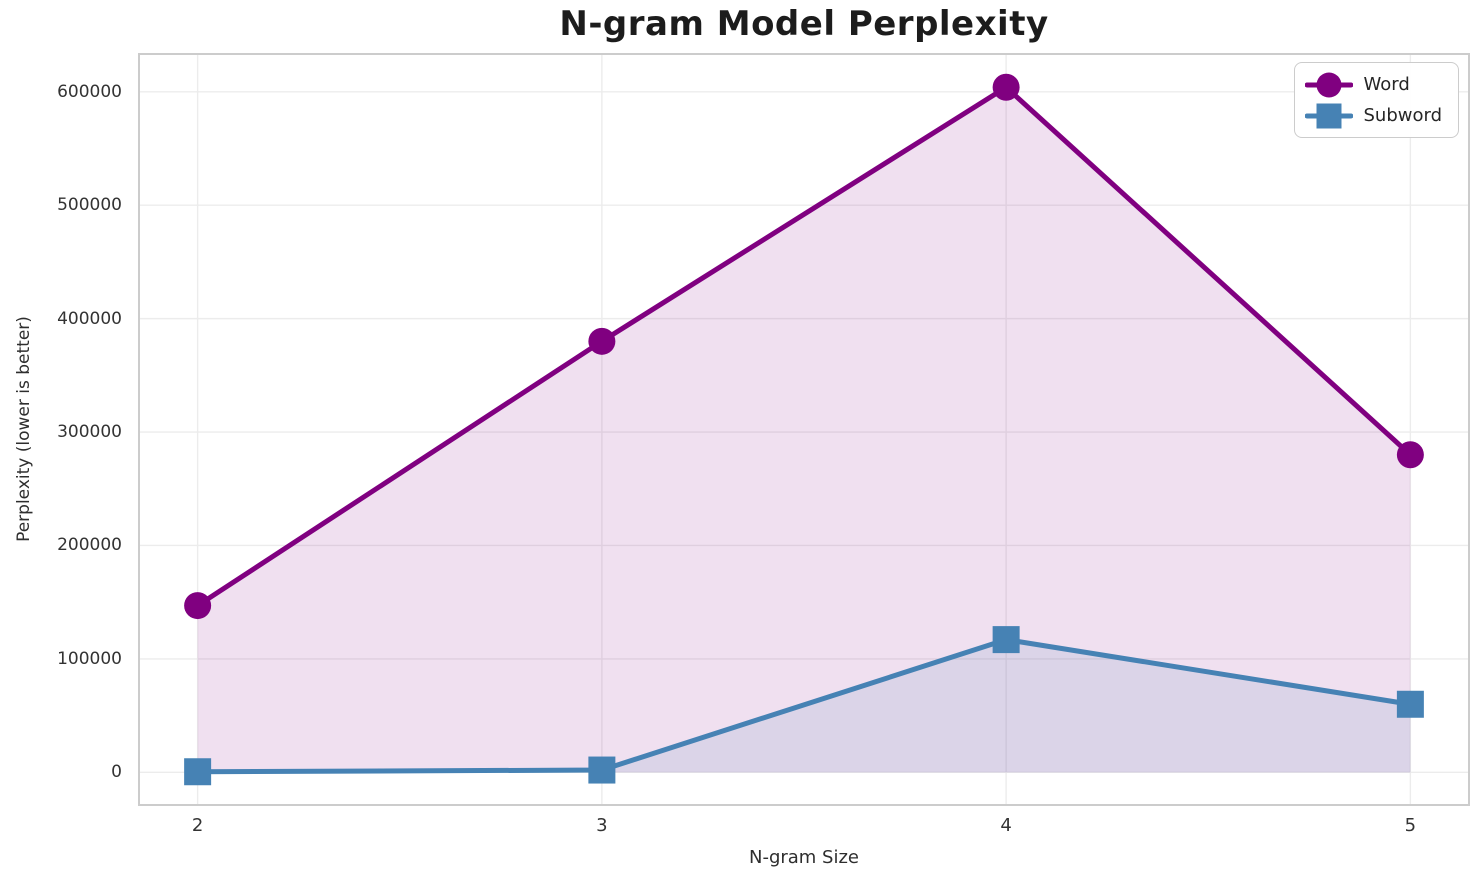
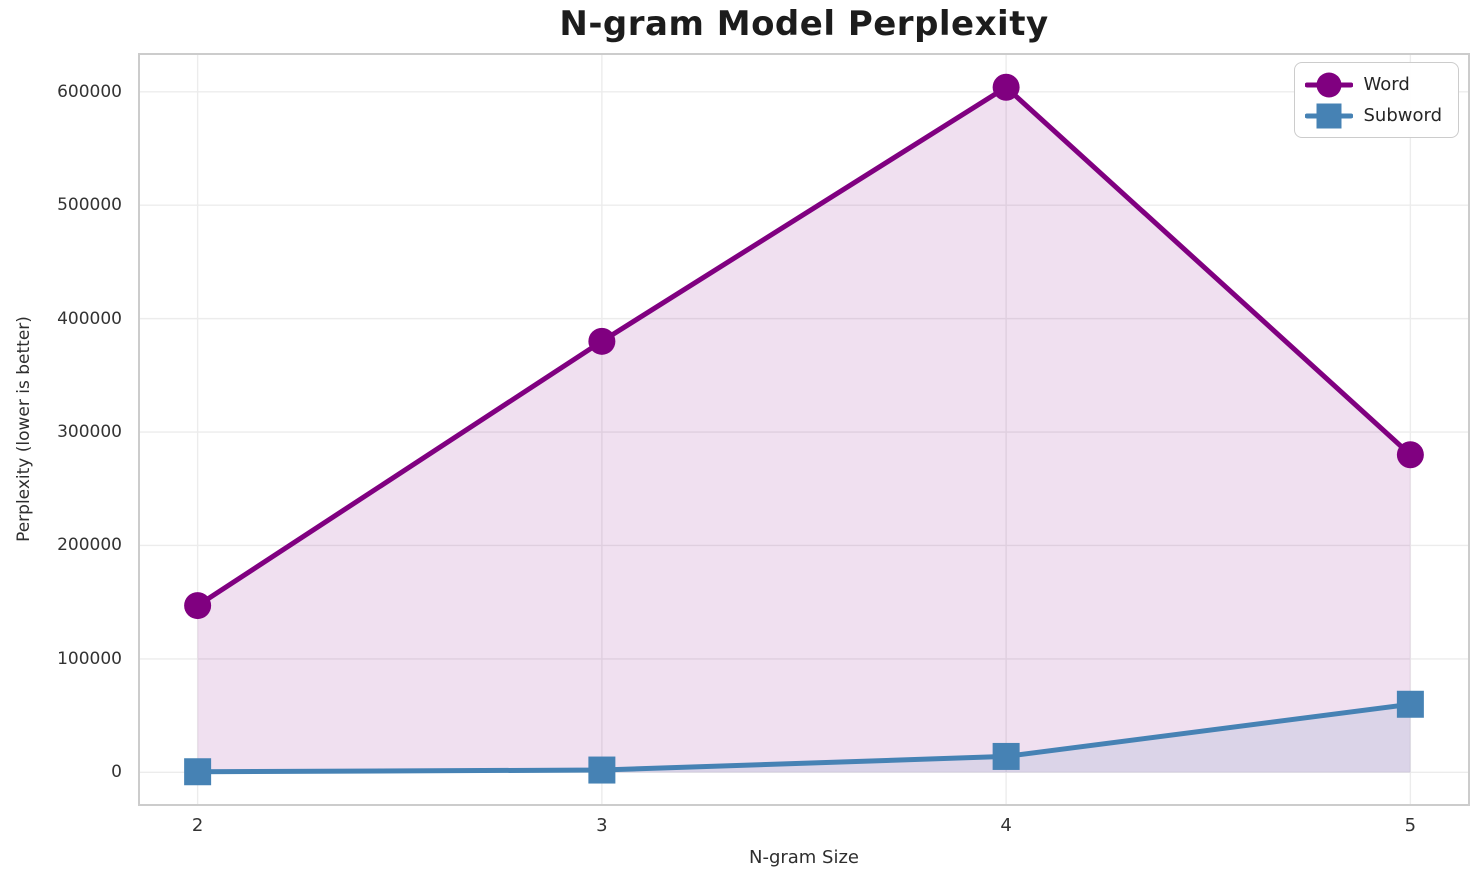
Subword/4: 117000 -> 14000
